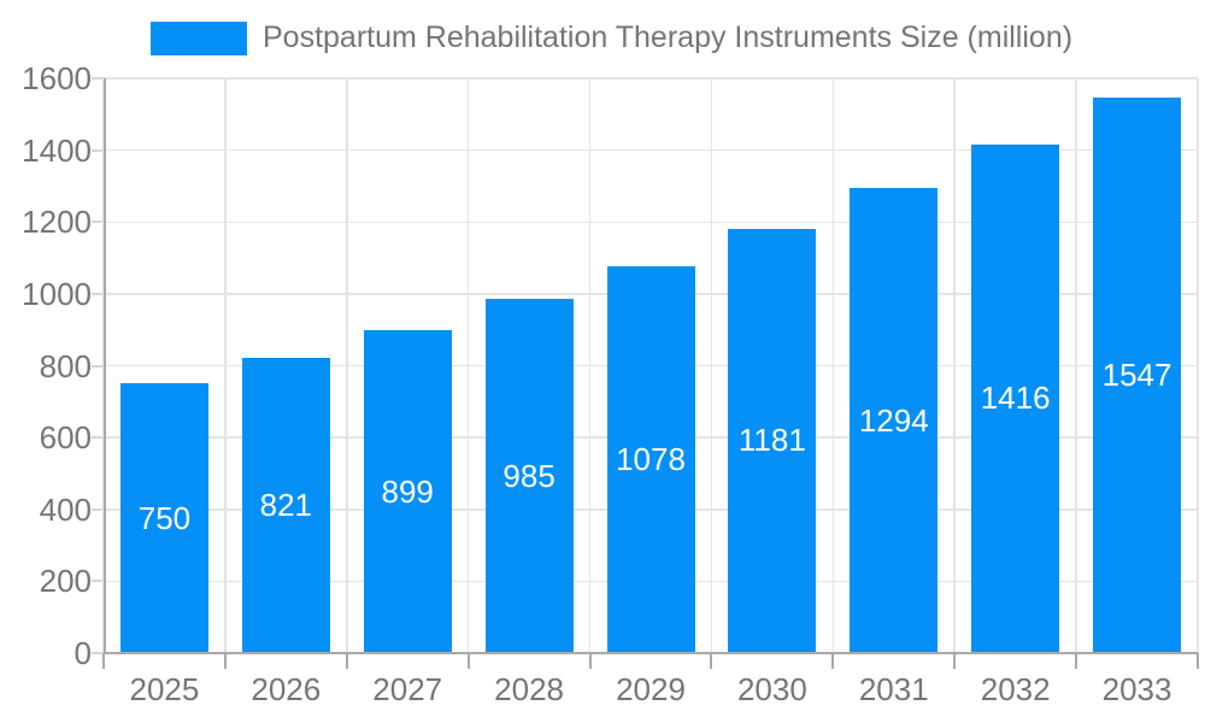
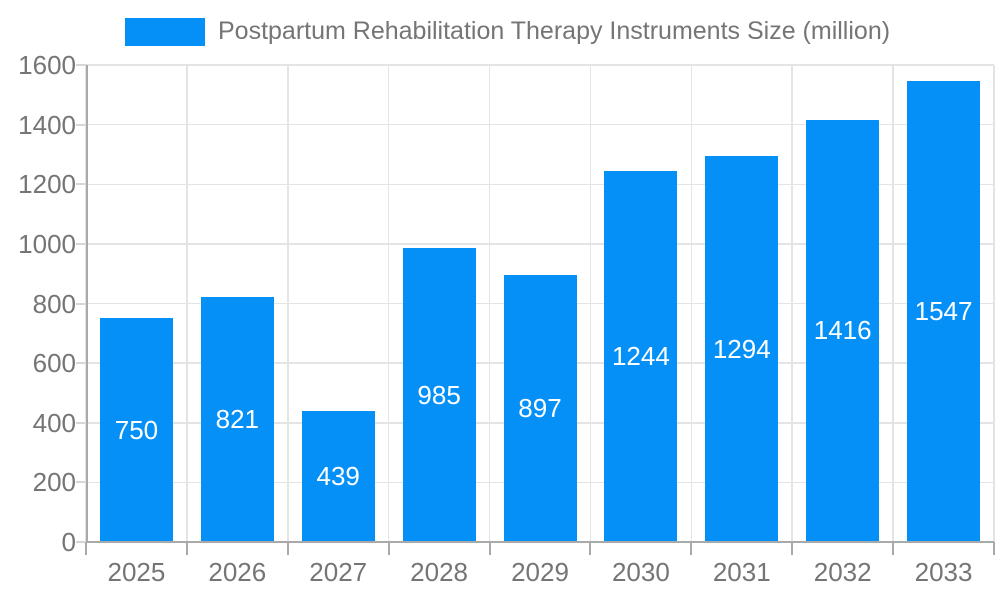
2027: 899 -> 439
2029: 1078 -> 897
2030: 1181 -> 1244
